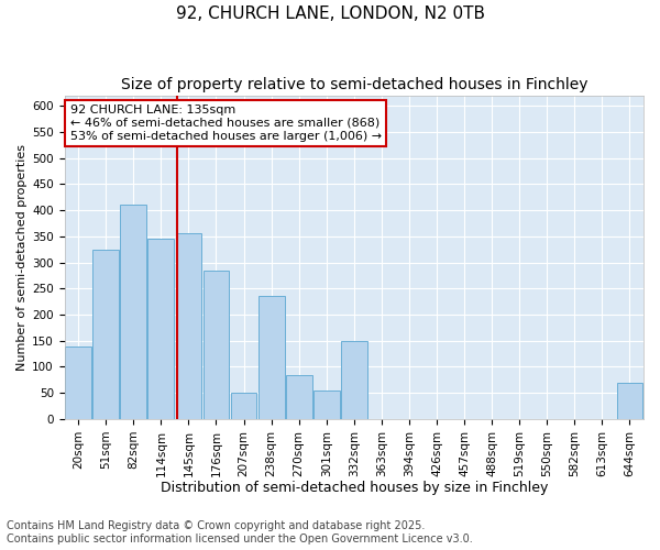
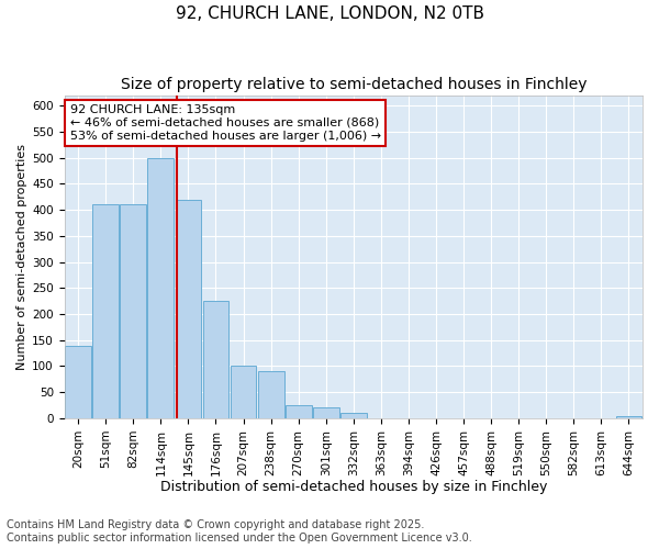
51sqm: 325 -> 410
114sqm: 345 -> 500
145sqm: 355 -> 420
176sqm: 285 -> 225
207sqm: 50 -> 100
238sqm: 235 -> 90
270sqm: 85 -> 25
301sqm: 55 -> 20
332sqm: 150 -> 10
644sqm: 70 -> 5
